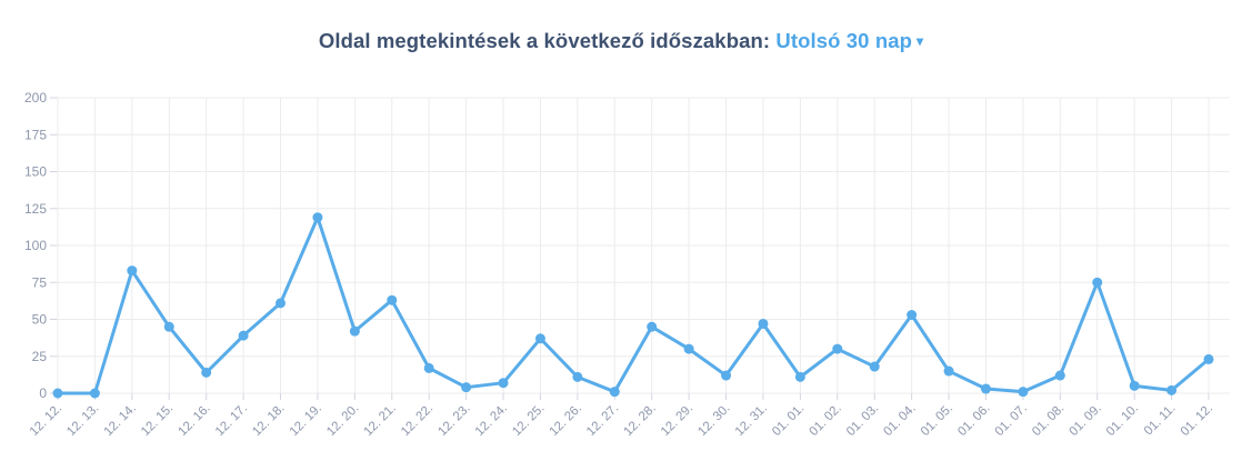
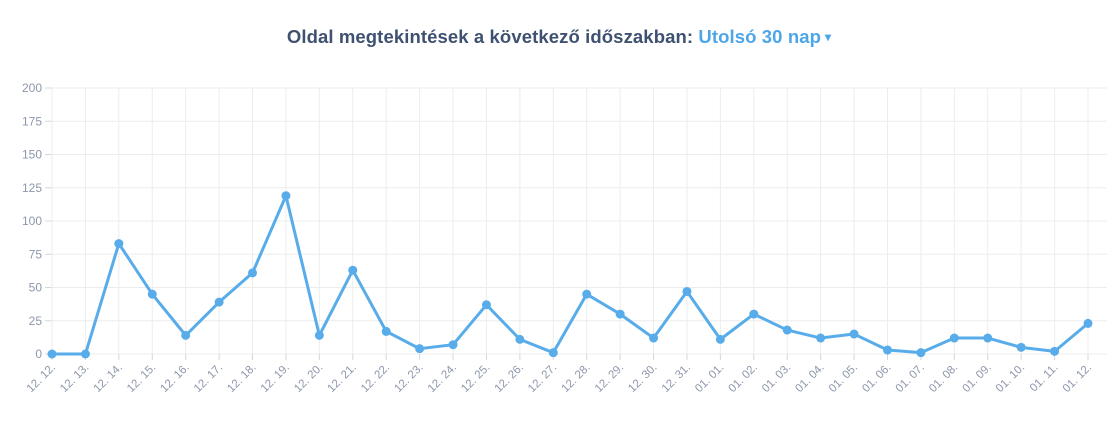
12. 20.: 42 -> 14
01. 04.: 53 -> 12
01. 09.: 75 -> 12
